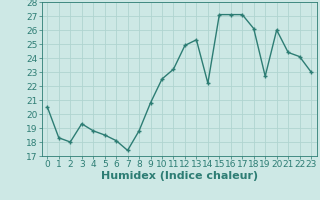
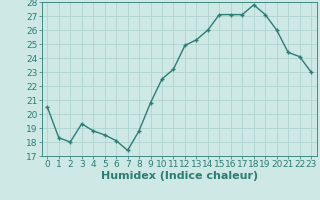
14: 22.2 -> 26.0
18: 26.1 -> 27.8
19: 22.7 -> 27.1
